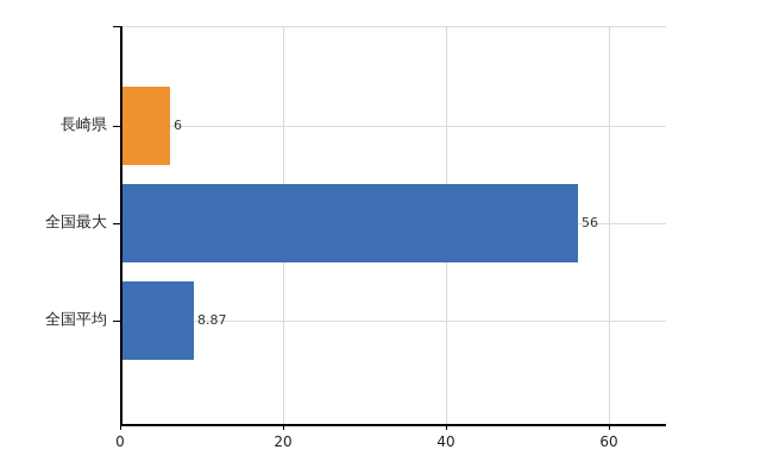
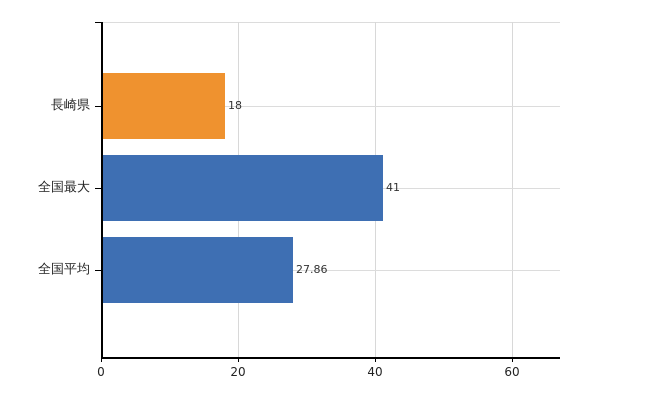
長崎県: 6 -> 18
全国最大: 56 -> 41
全国平均: 8.87 -> 27.86
